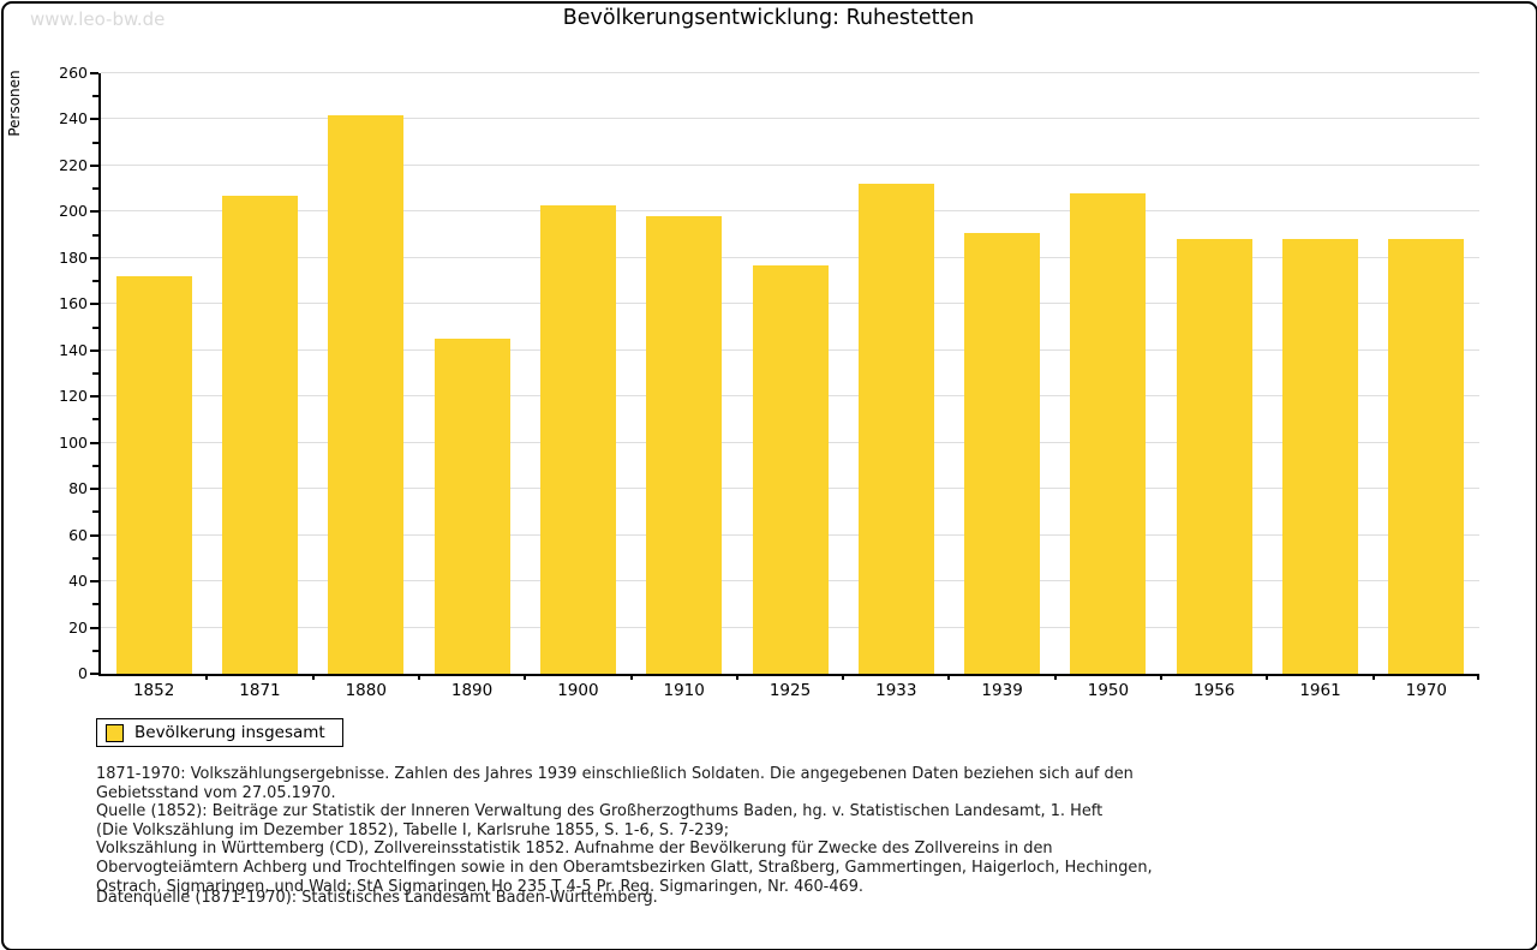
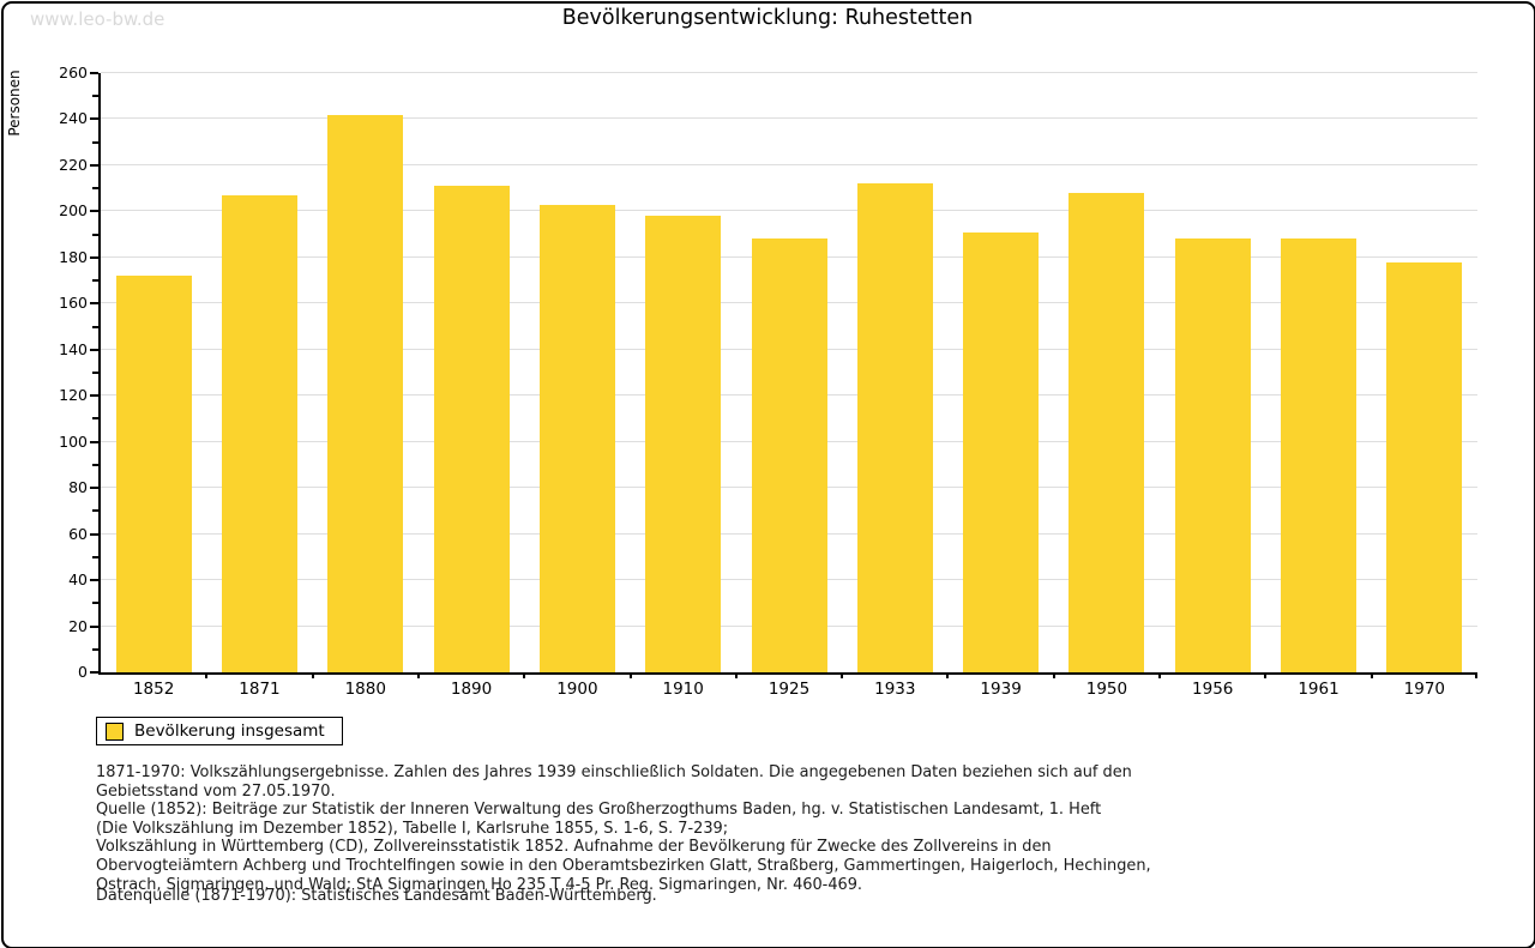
1890: 145 -> 211
1925: 177 -> 188
1970: 188 -> 178
